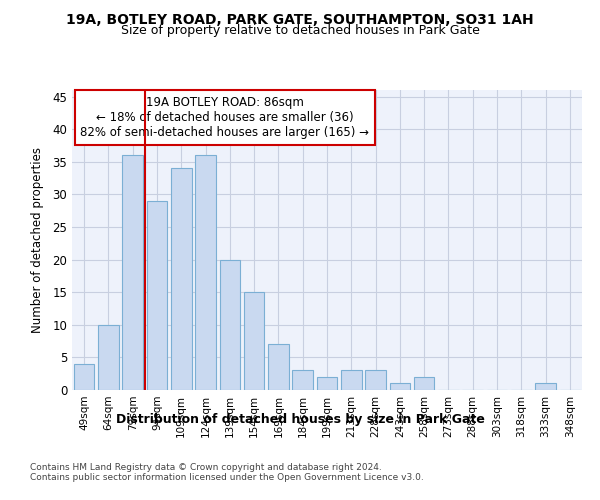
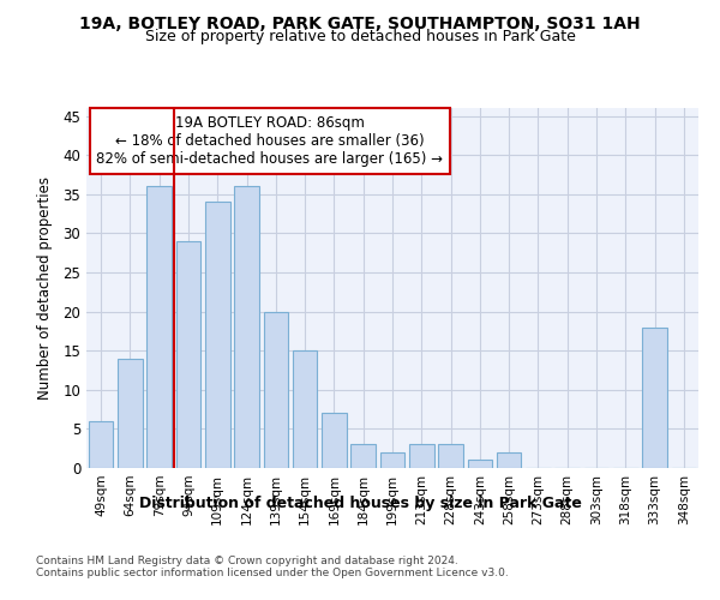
49sqm: 4 -> 6
64sqm: 10 -> 14
333sqm: 1 -> 18
